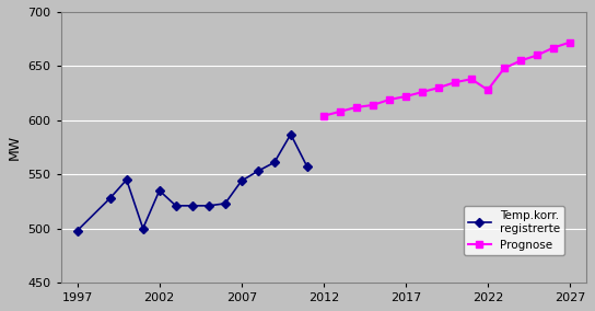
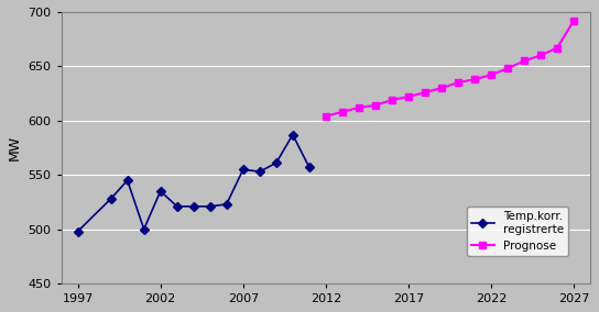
Temp.korr. registrerte/2007: 544 -> 555
Prognose/2022: 628 -> 642
Prognose/2027: 672 -> 692
